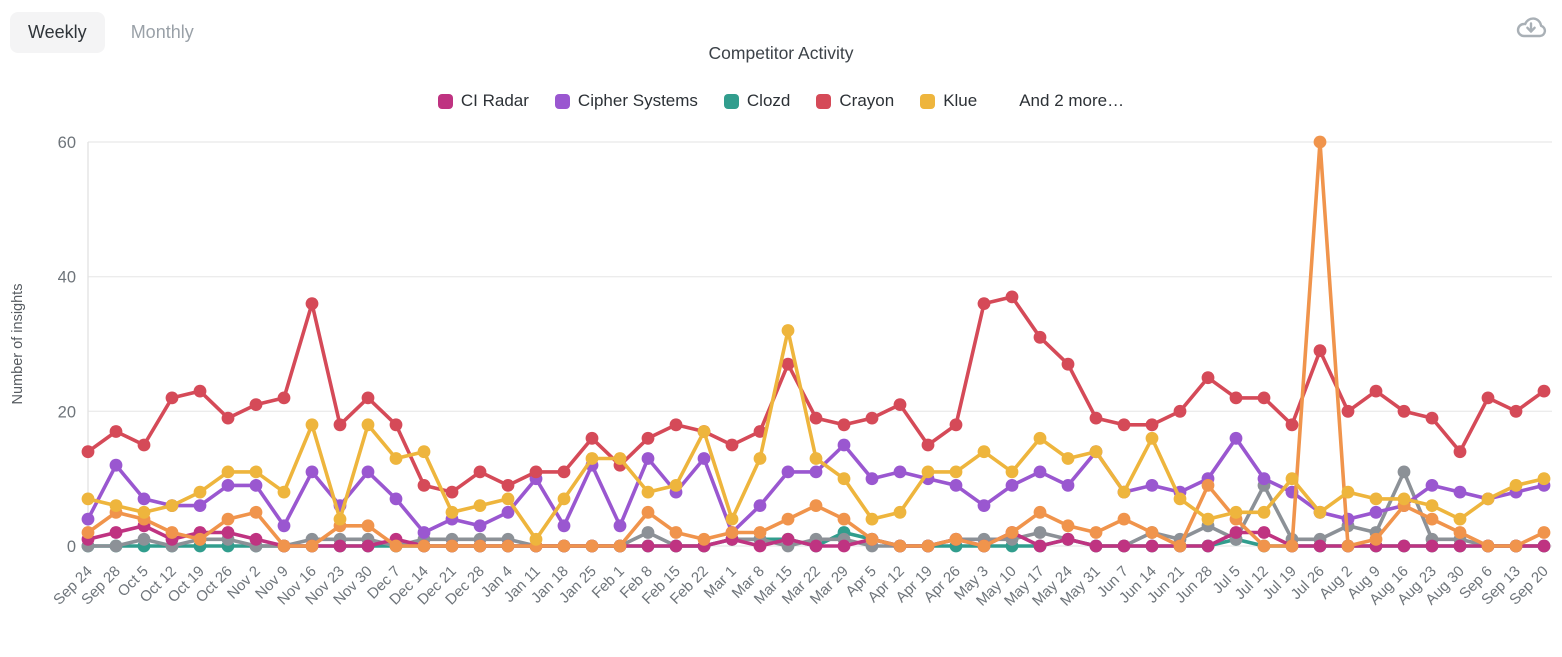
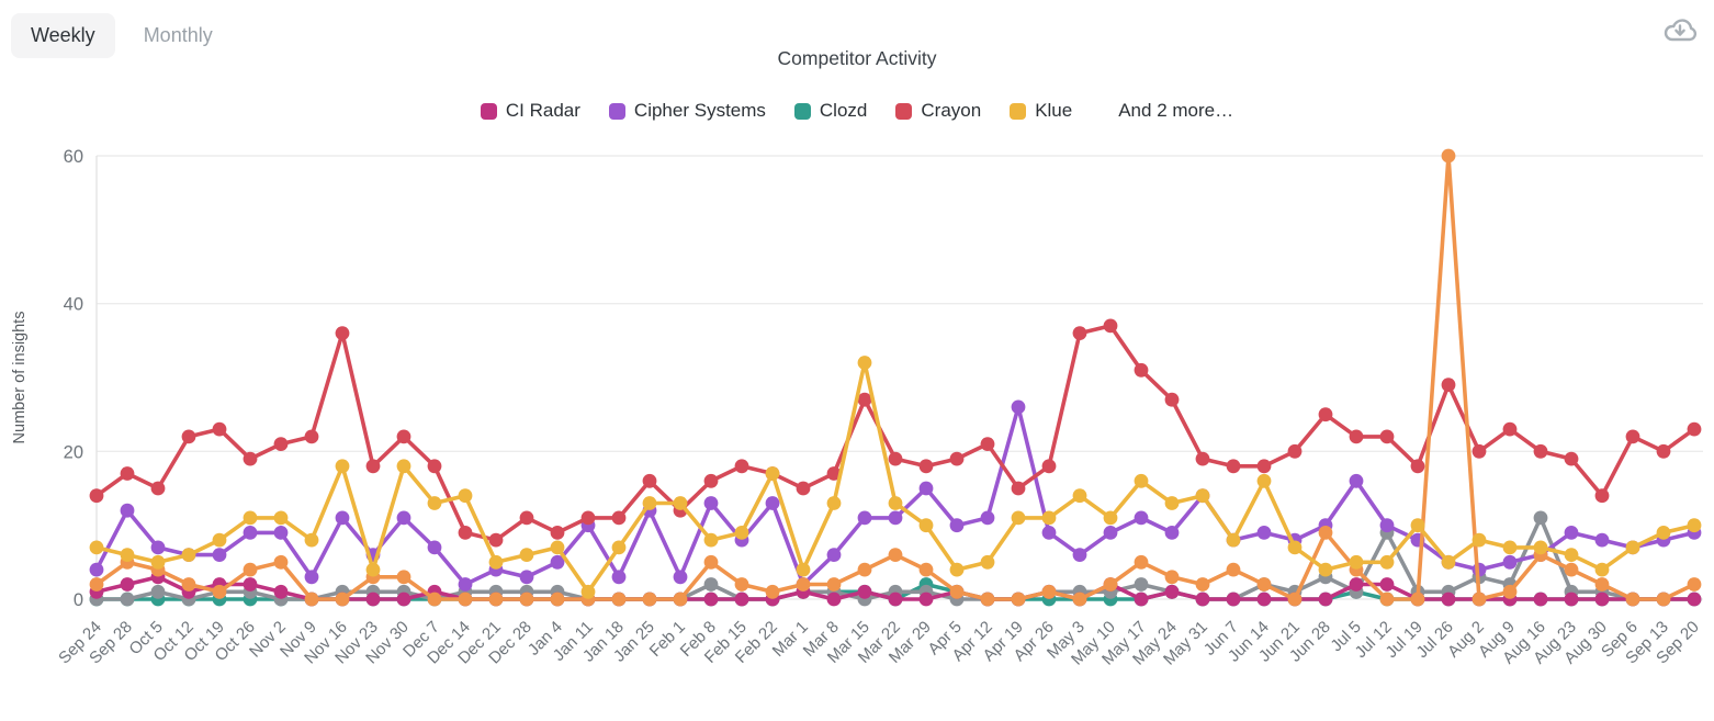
Cipher Systems/Apr 19: 10 -> 26
